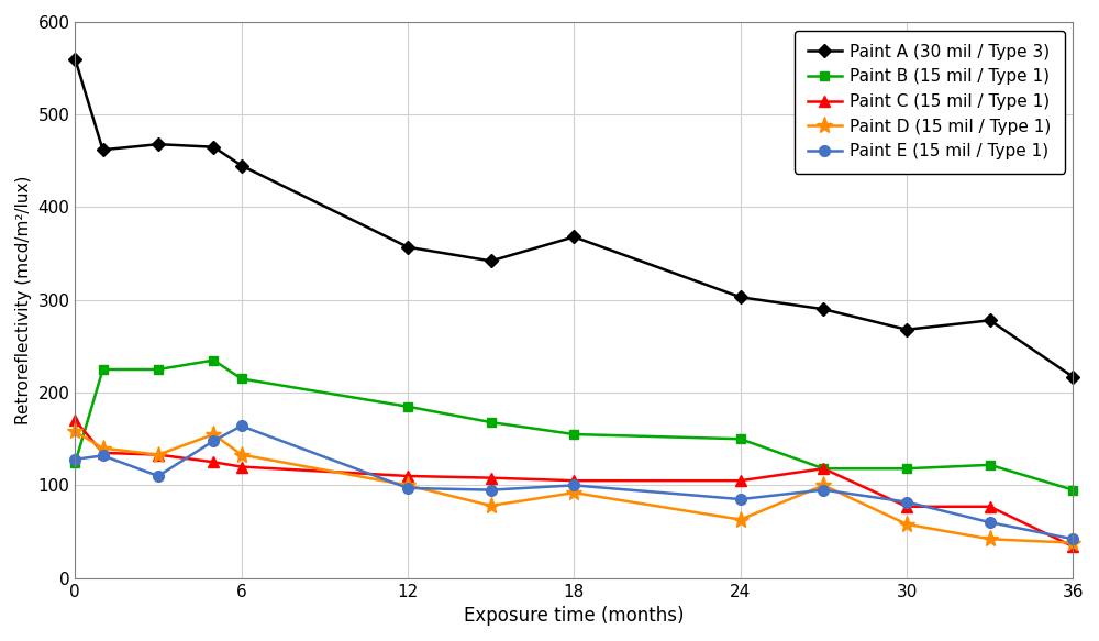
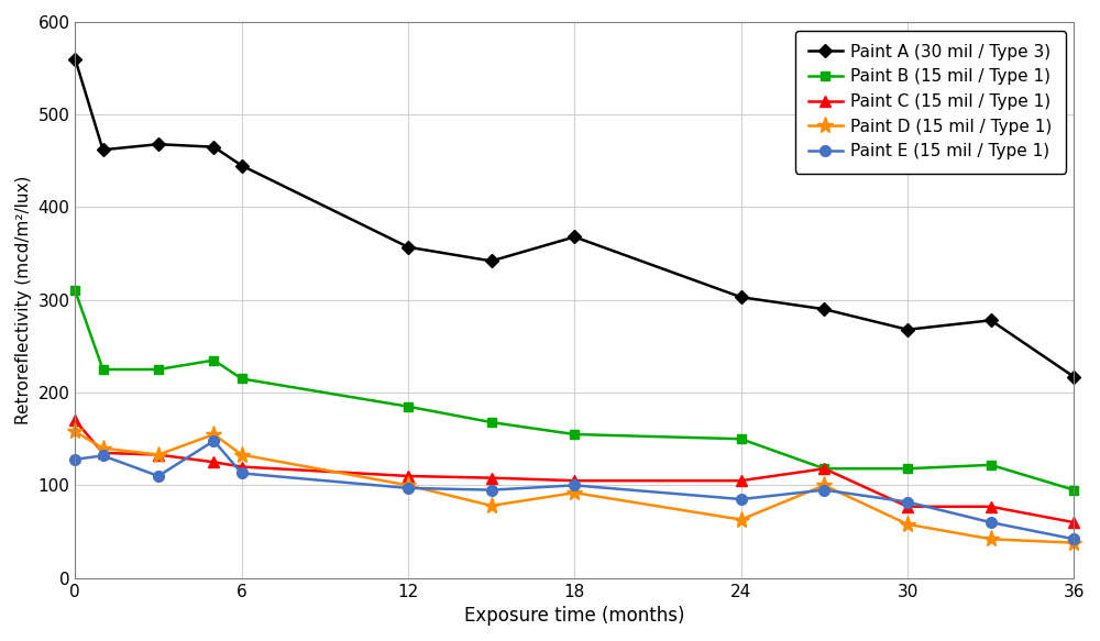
Paint B (15 mil / Type 1)/0: 124 -> 310
Paint E (15 mil / Type 1)/6: 164 -> 113
Paint C (15 mil / Type 1)/36: 34 -> 60
